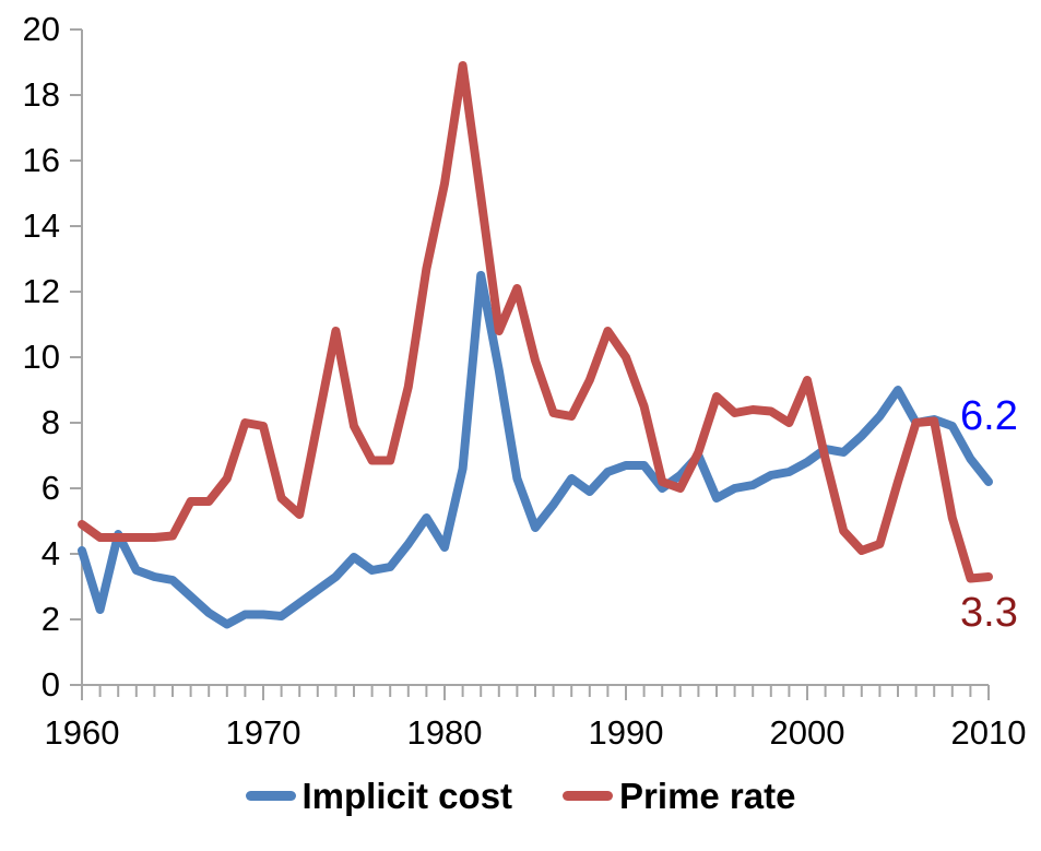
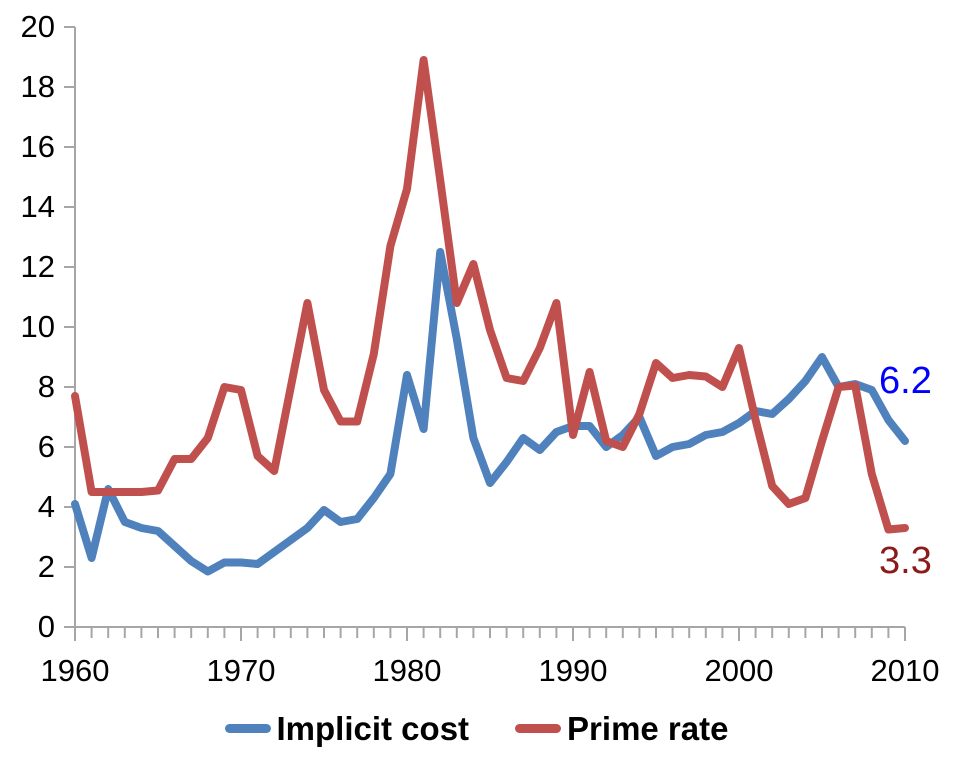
Prime rate/1960: 4.9 -> 7.7
Implicit cost/1980: 4.2 -> 8.4
Prime rate/1980: 15.3 -> 14.6
Prime rate/1990: 10.0 -> 6.4
